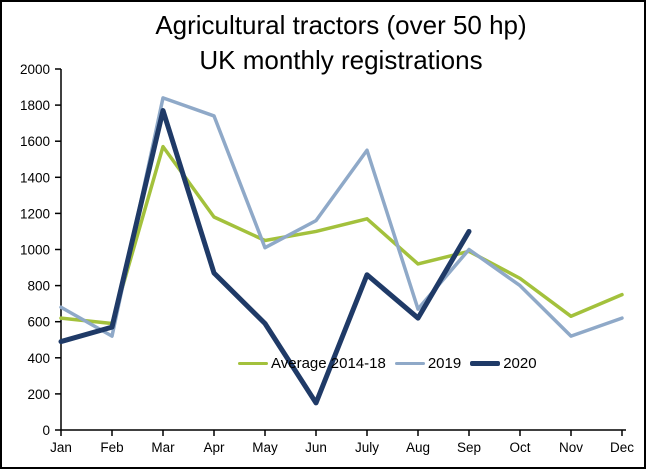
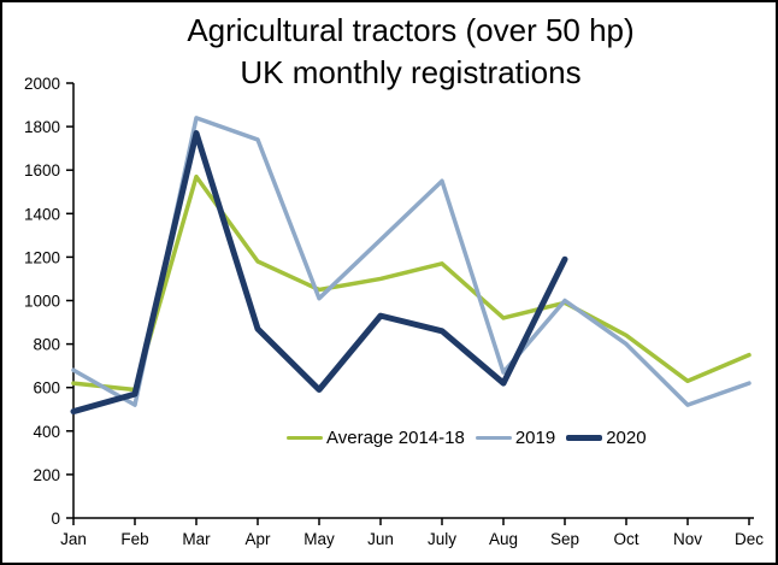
2019/Jun: 1160 -> 1280
2020/Jun: 150 -> 930
2020/Sep: 1100 -> 1190
